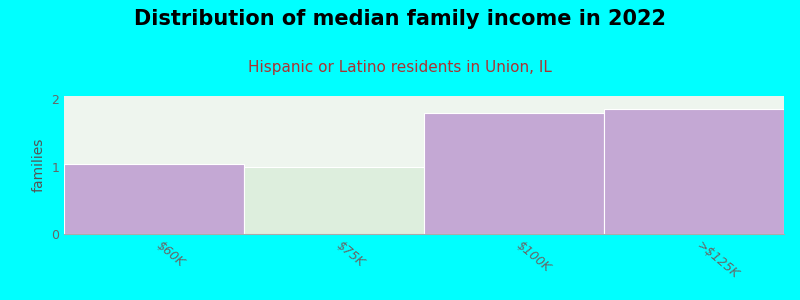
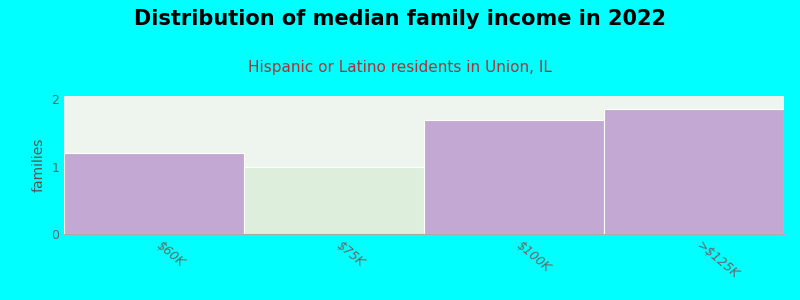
$60K: 1.04 -> 1.20
$100K: 1.80 -> 1.70
